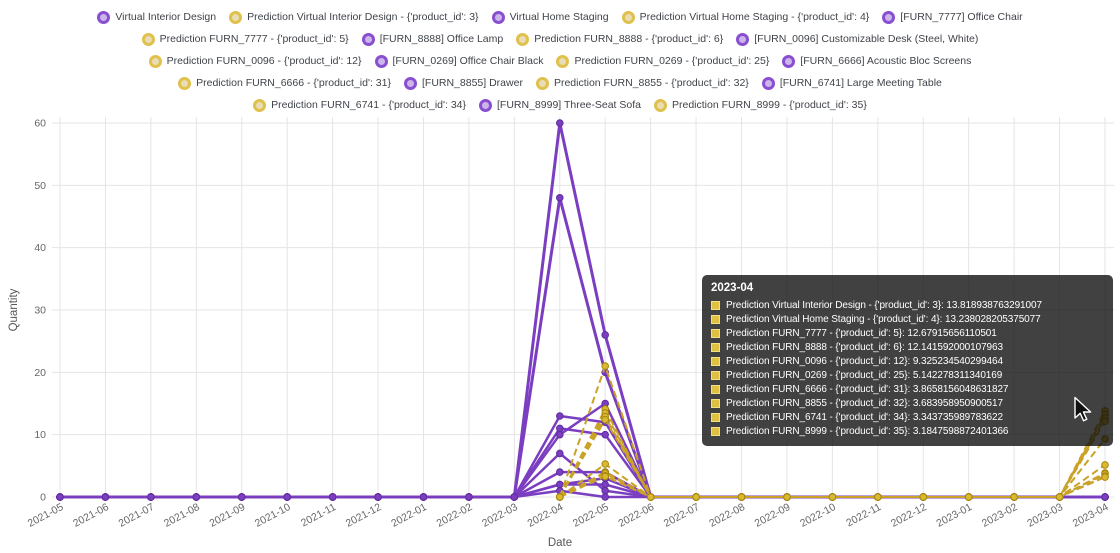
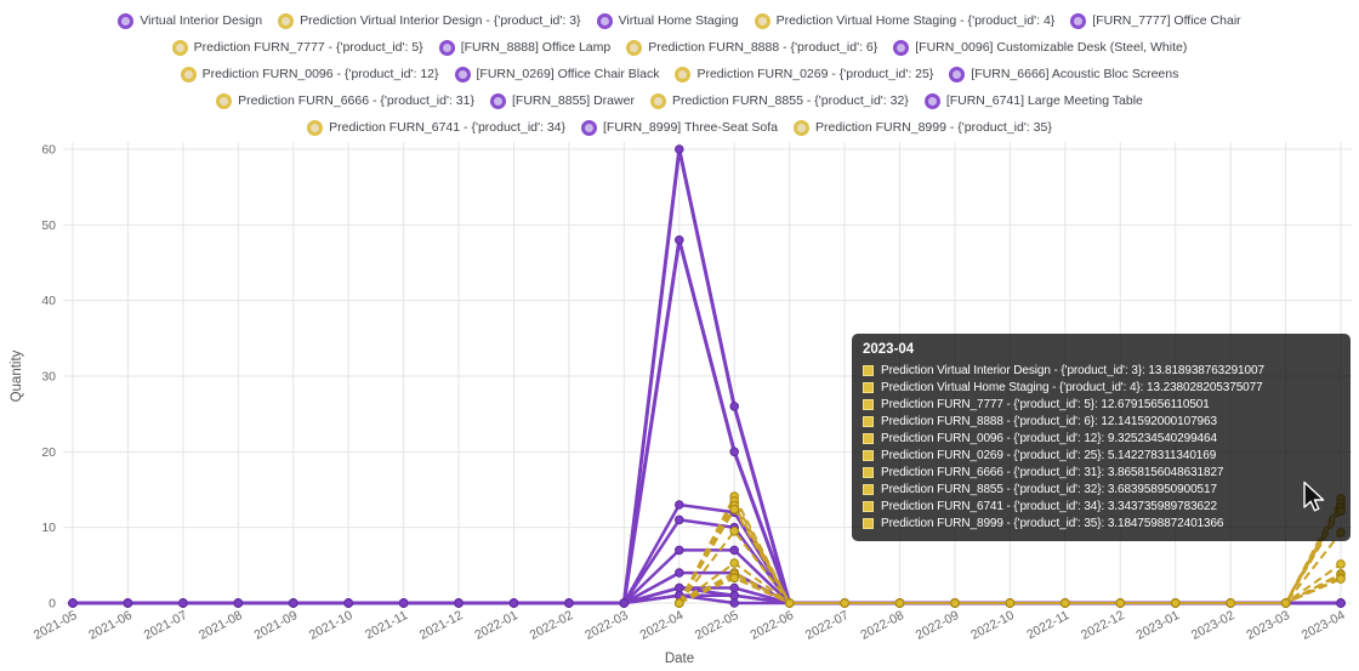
[FURN_0096] Customizable Desk (Steel, White)/2022-04: 10 -> 7
[FURN_6741] Large Meeting Table/2022-04: 7 -> 1
[FURN_0096] Customizable Desk (Steel, White)/2022-05: 15 -> 7
[FURN_8855] Drawer/2022-05: 3 -> 1
Prediction FURN_0096 - {'product_id': 12}/2022-05: 21 -> 10
